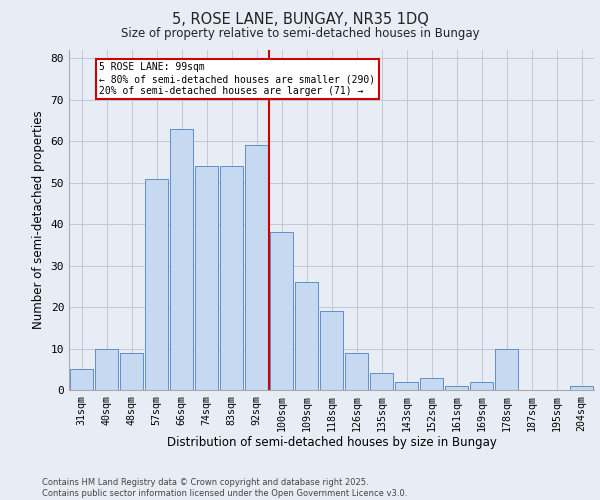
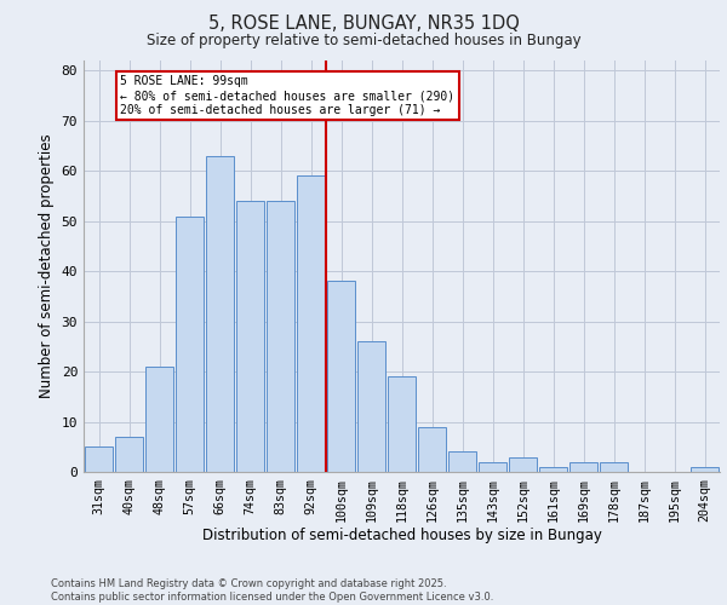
40sqm: 10 -> 7
48sqm: 9 -> 21
178sqm: 10 -> 2
